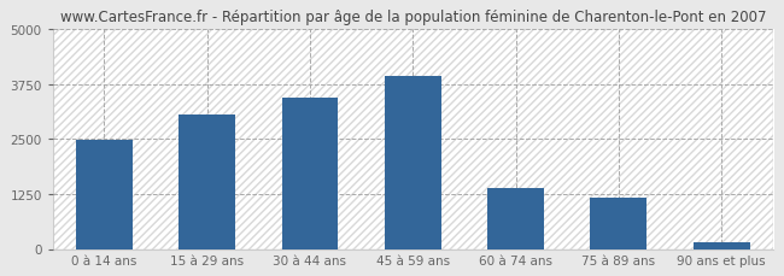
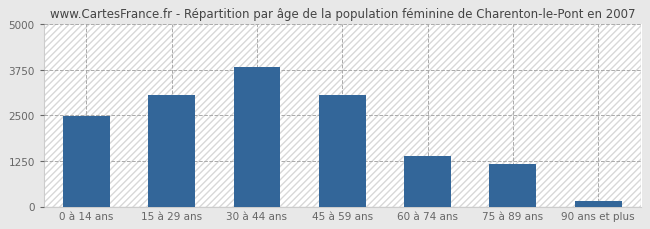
30 à 44 ans: 3450 -> 3820
45 à 59 ans: 3950 -> 3060
